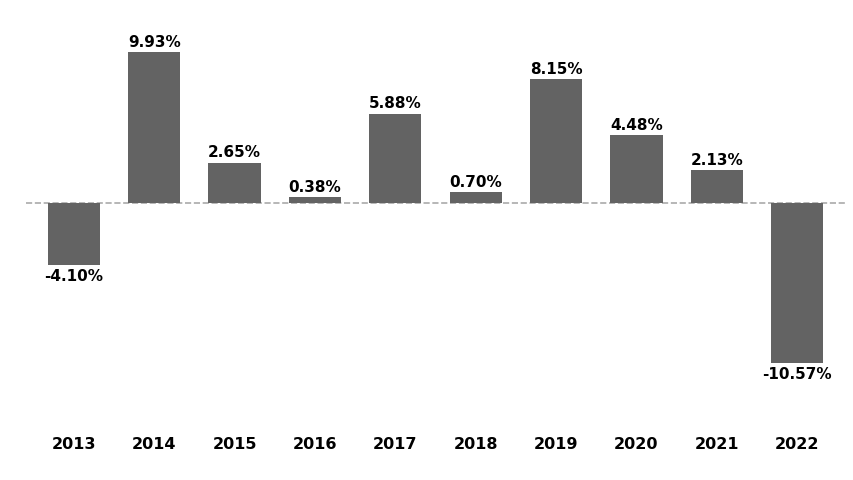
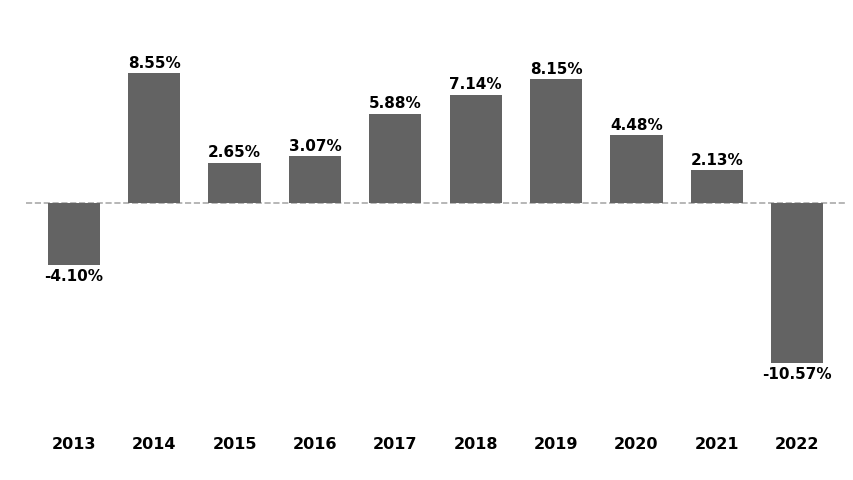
2014: 9.93% -> 8.55%
2016: 0.38% -> 3.07%
2018: 0.70% -> 7.14%
